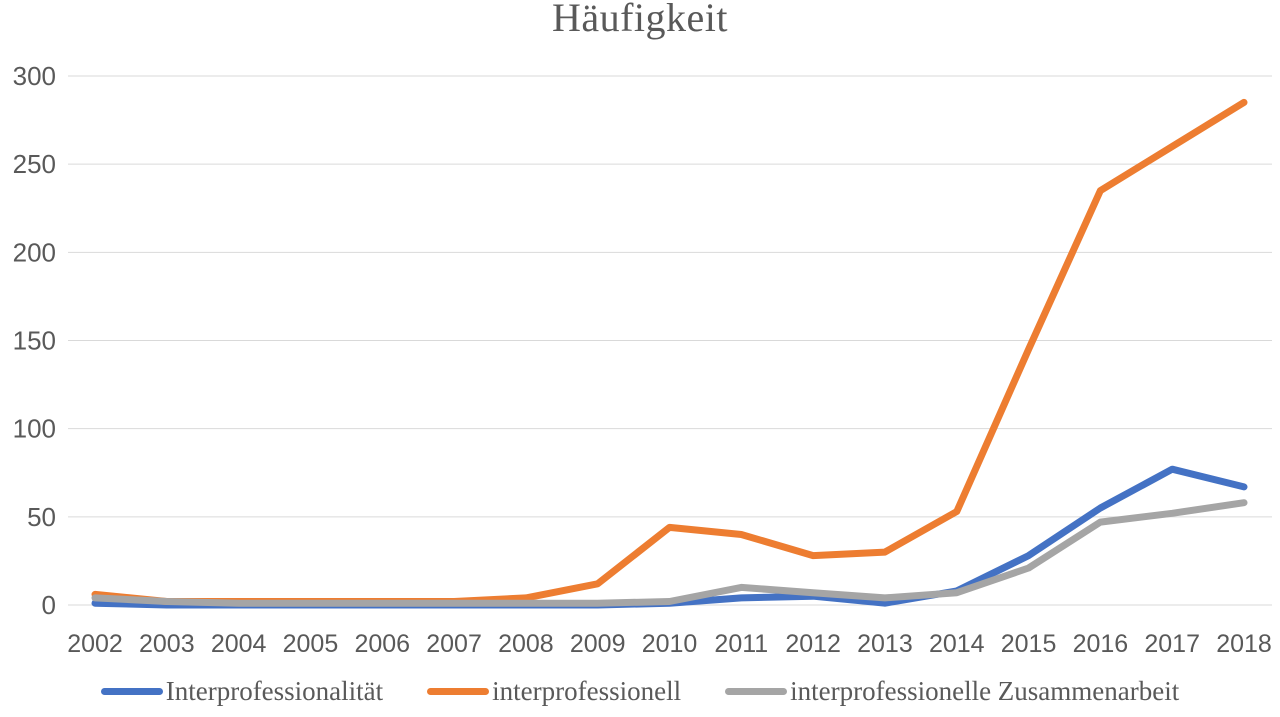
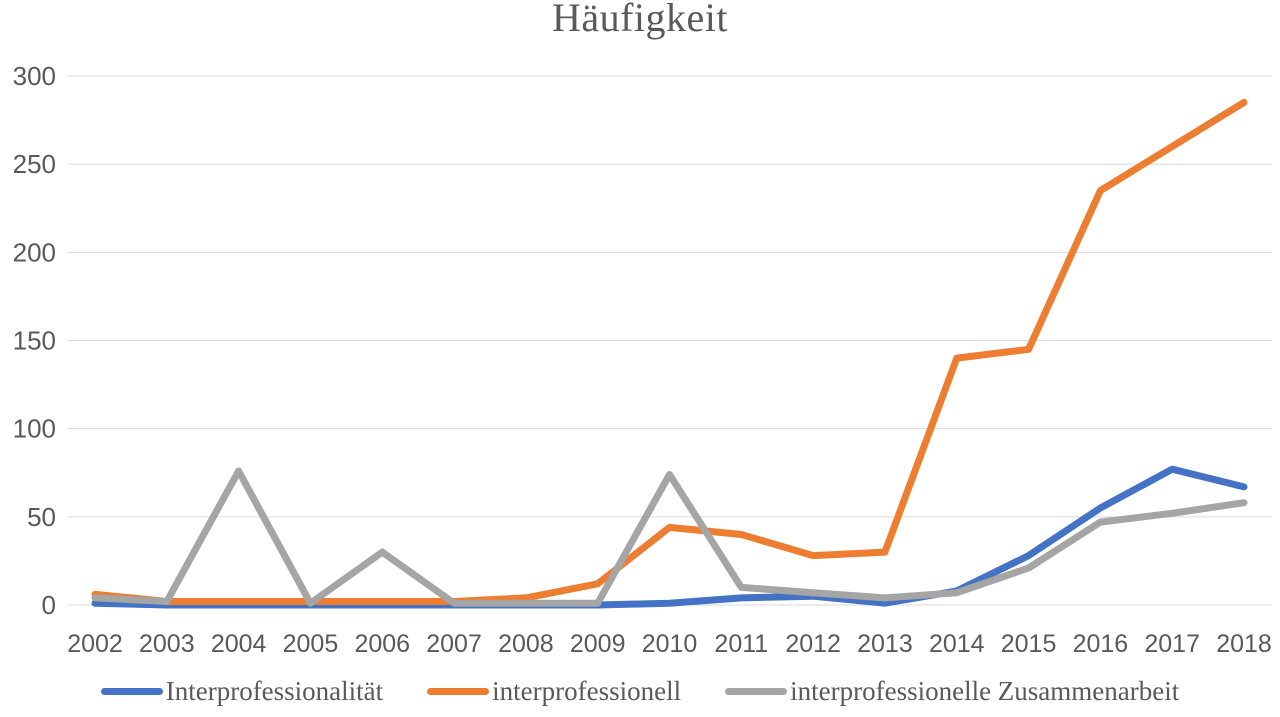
interprofessionelle Zusammenarbeit/2004: 1 -> 76
interprofessionelle Zusammenarbeit/2006: 1 -> 30
interprofessionelle Zusammenarbeit/2010: 2 -> 74
interprofessionell/2014: 53 -> 140
